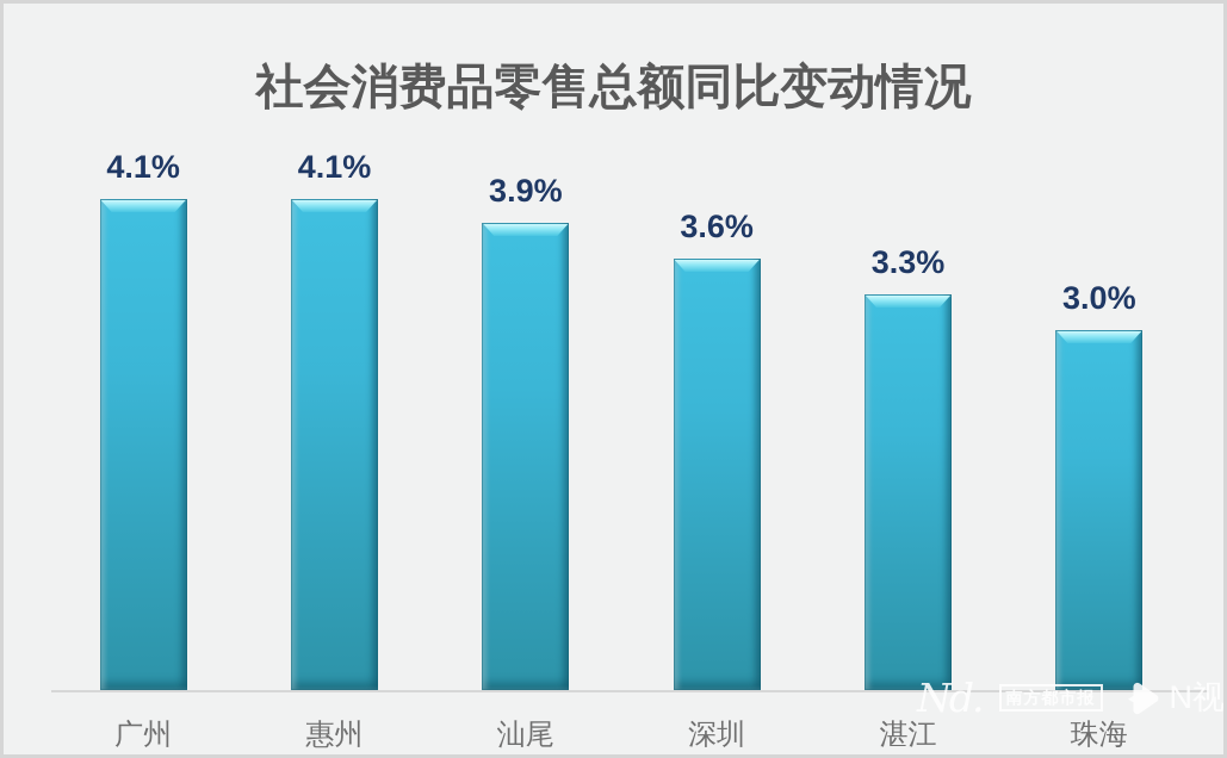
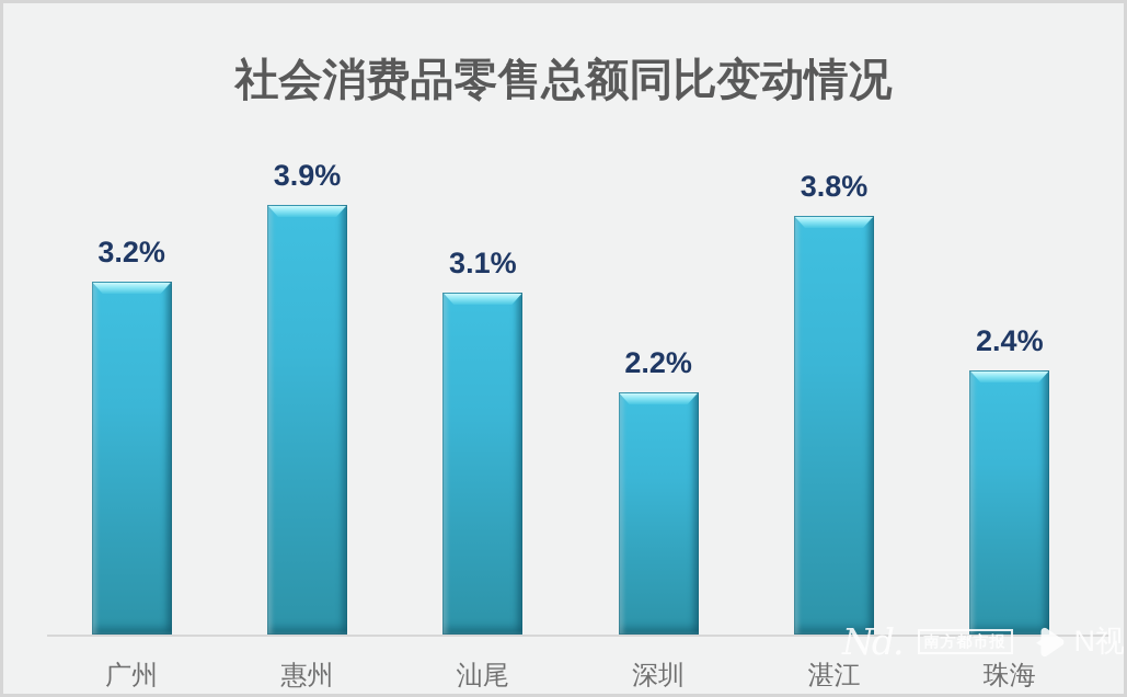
广州: 4.1% -> 3.2%
惠州: 4.1% -> 3.9%
汕尾: 3.9% -> 3.1%
深圳: 3.6% -> 2.2%
湛江: 3.3% -> 3.8%
珠海: 3.0% -> 2.4%
